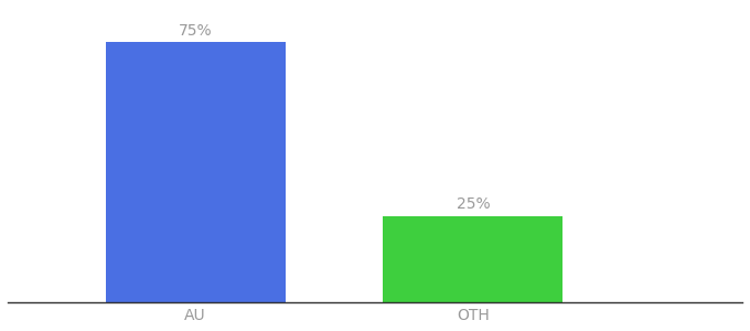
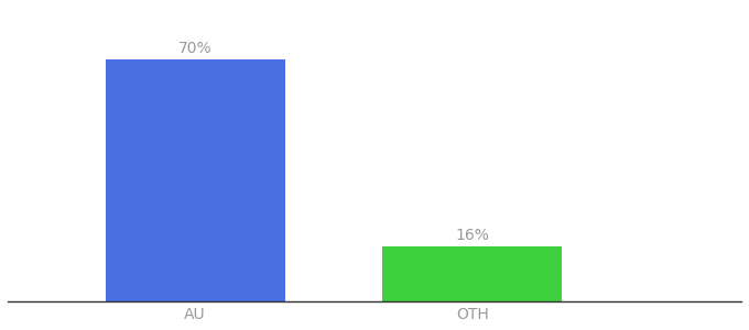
AU: 75% -> 70%
OTH: 25% -> 16%
